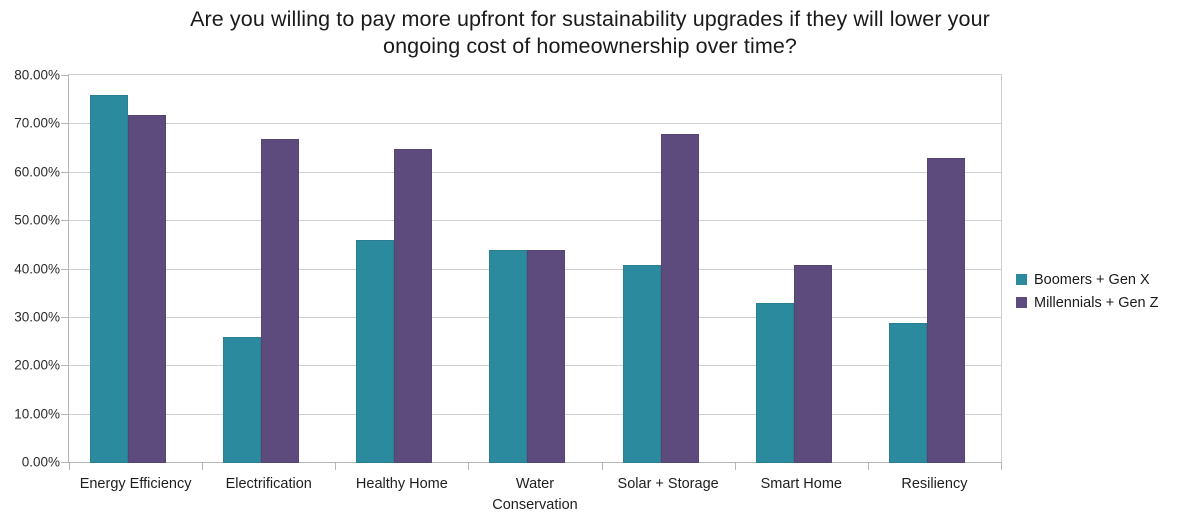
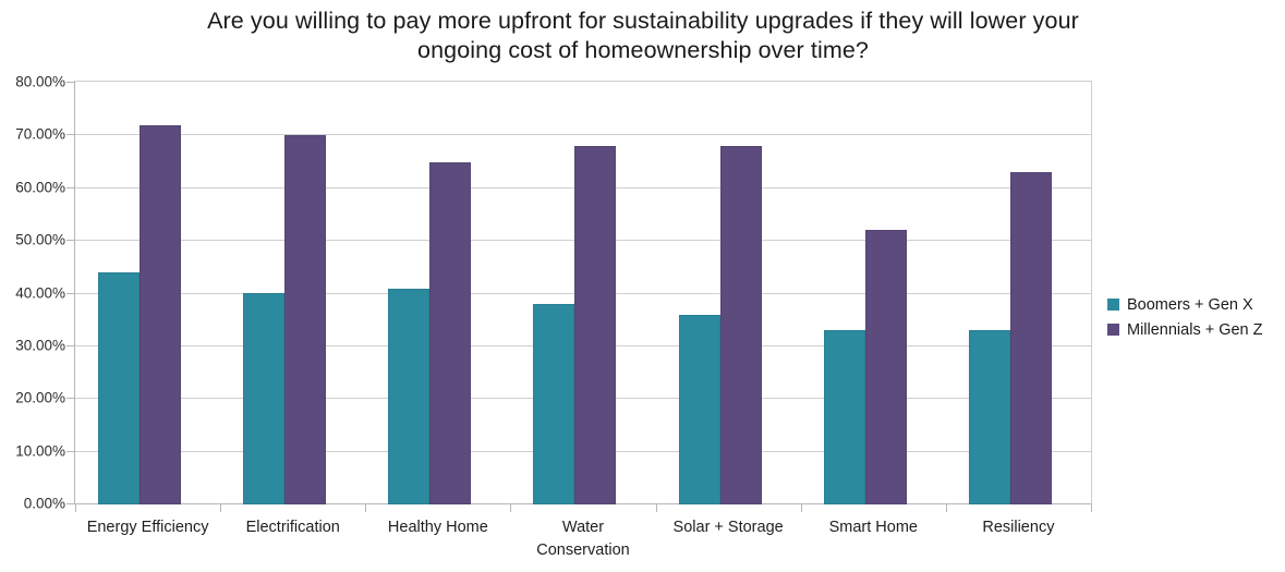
Boomers + Gen X/Energy Efficiency: 76% -> 44%
Boomers + Gen X/Electrification: 26% -> 40%
Millennials + Gen Z/Electrification: 67% -> 70%
Boomers + Gen X/Healthy Home: 46% -> 41%
Boomers + Gen X/Water Conservation: 44% -> 38%
Millennials + Gen Z/Water Conservation: 44% -> 68%
Boomers + Gen X/Solar + Storage: 41% -> 36%
Millennials + Gen Z/Smart Home: 41% -> 52%
Boomers + Gen X/Resiliency: 29% -> 33%
